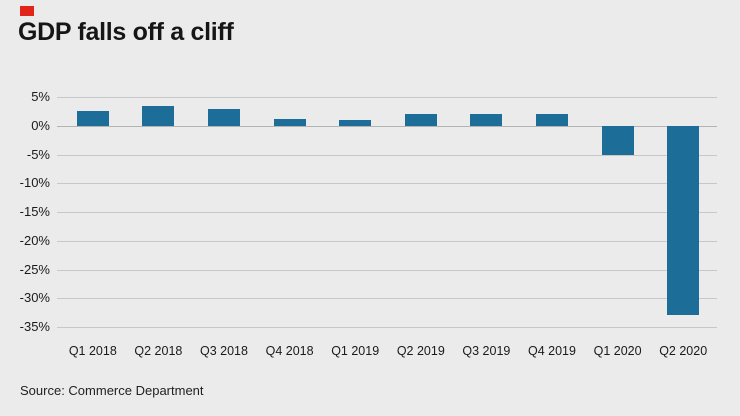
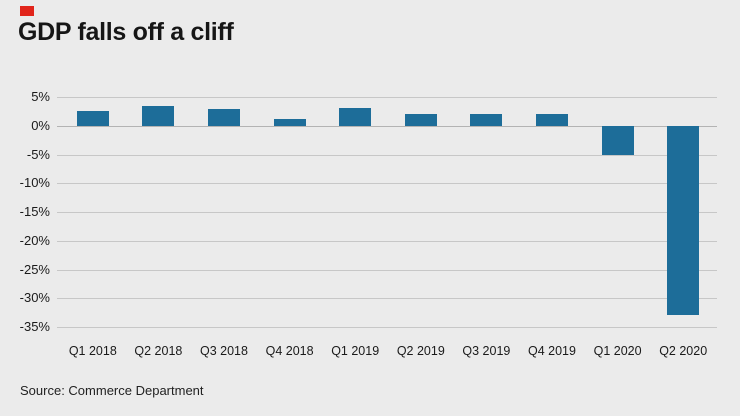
Q1 2019: 1% -> 3%
